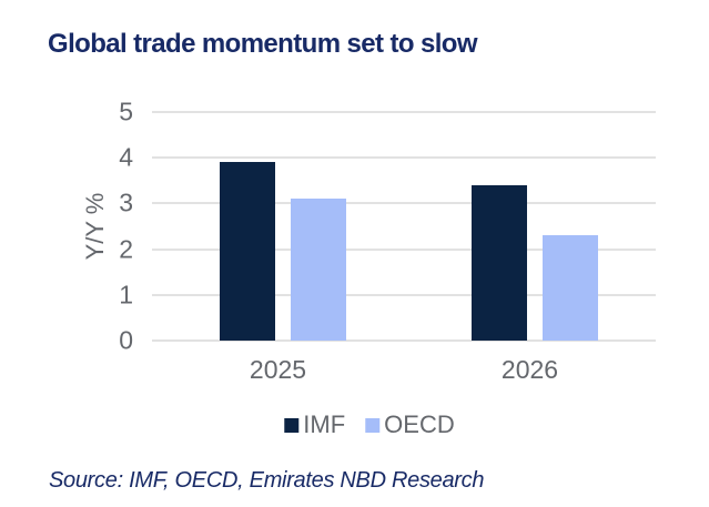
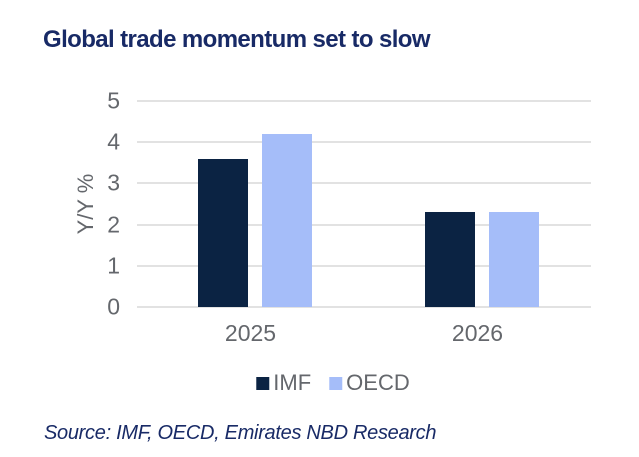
IMF/2025: 3.9 -> 3.6
OECD/2025: 3.1 -> 4.2
IMF/2026: 3.4 -> 2.3
